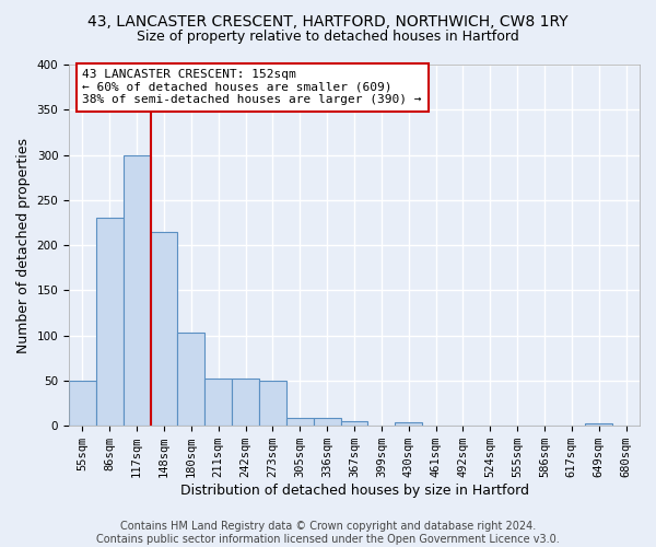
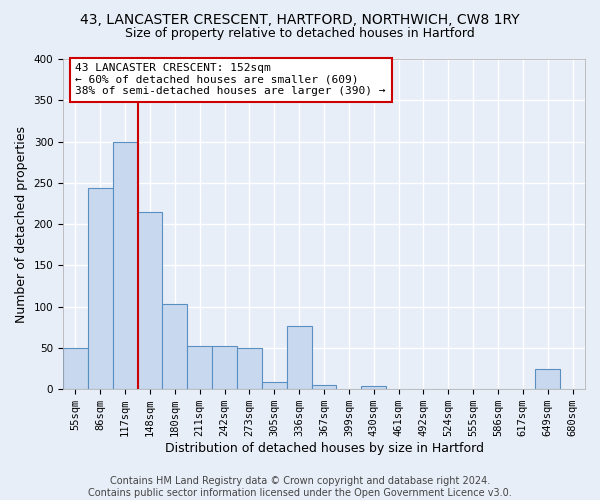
86sqm: 230 -> 244
336sqm: 9 -> 76
649sqm: 3 -> 24
